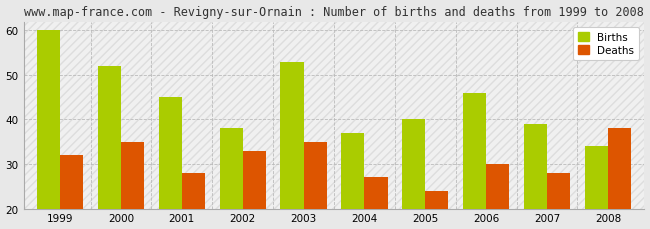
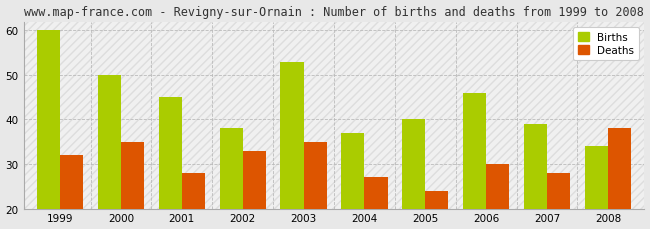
Births/2000: 52 -> 50
